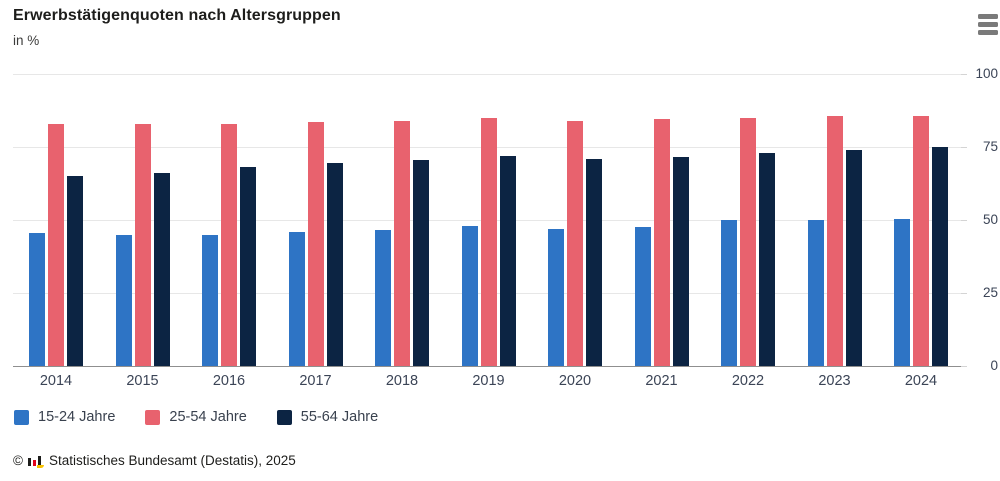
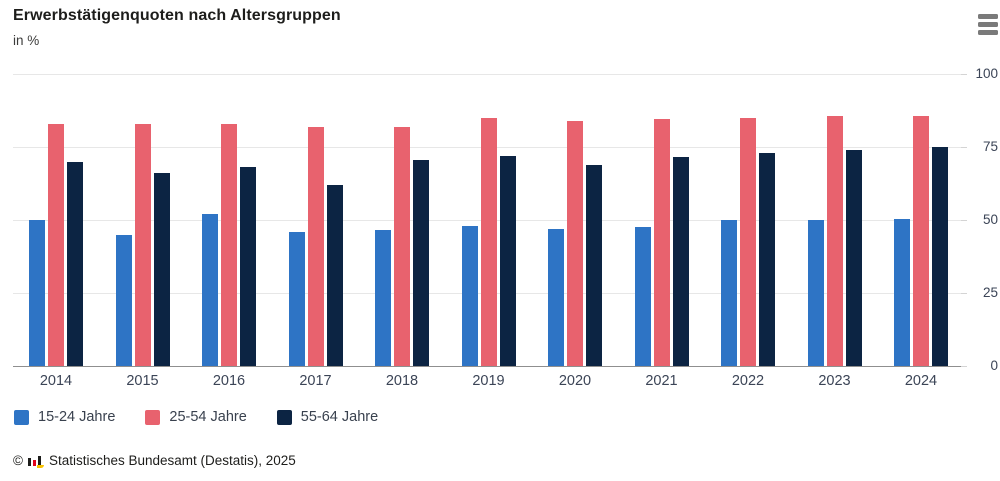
15-24 Jahre/2014: 46 -> 50
55-64 Jahre/2014: 65 -> 70
15-24 Jahre/2016: 45 -> 52
25-54 Jahre/2017: 84 -> 82
55-64 Jahre/2017: 70 -> 62
25-54 Jahre/2018: 84 -> 82
55-64 Jahre/2020: 71 -> 69
